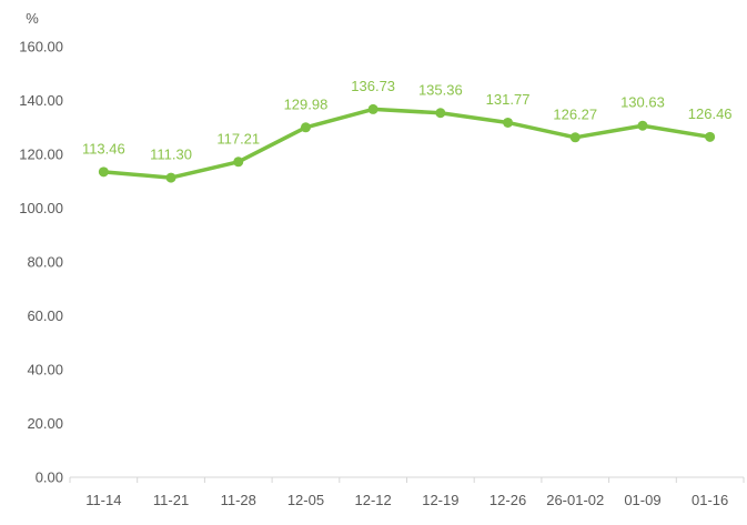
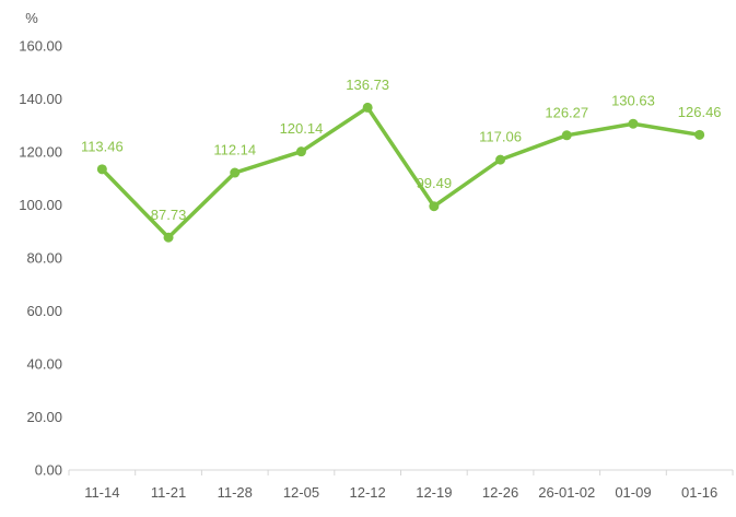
11-21: 111.30 -> 87.73
11-28: 117.21 -> 112.14
12-05: 129.98 -> 120.14
12-19: 135.36 -> 99.49
12-26: 131.77 -> 117.06
